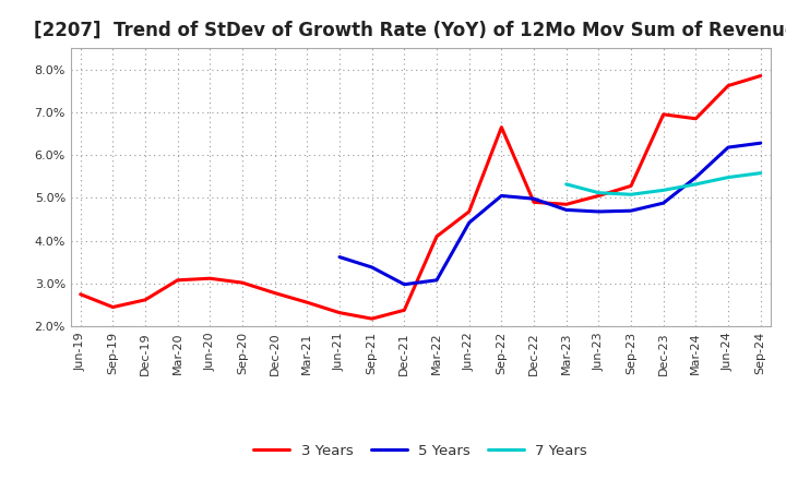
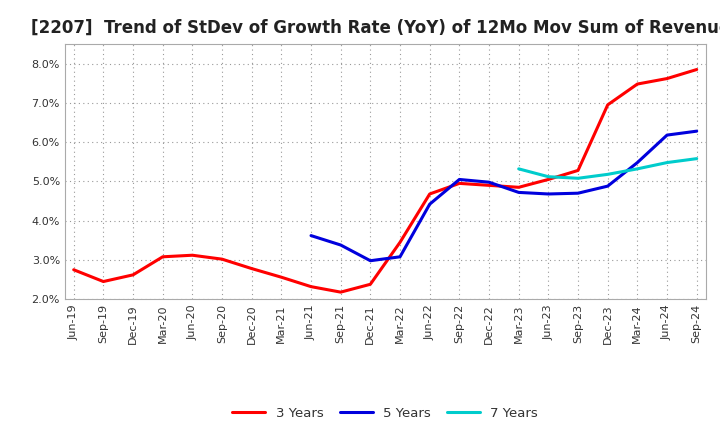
3 Years/Mar-22: 4.10% -> 3.45%
3 Years/Sep-22: 6.65% -> 4.95%
3 Years/Mar-24: 6.85% -> 7.48%
